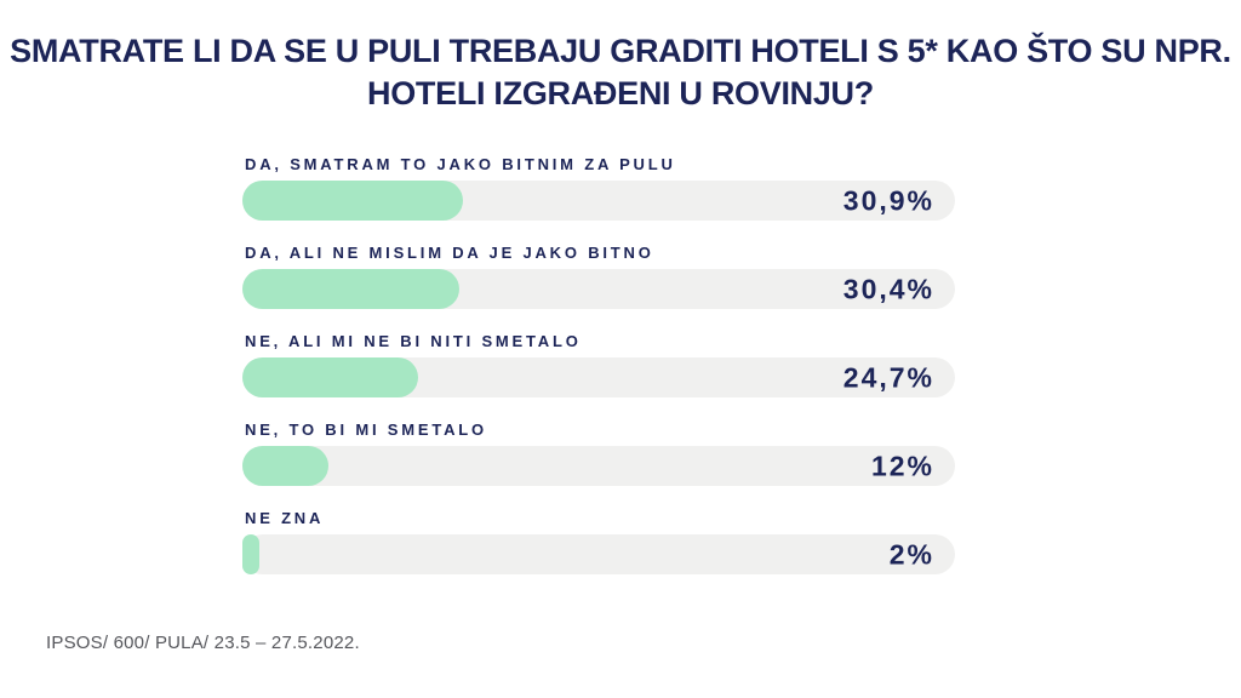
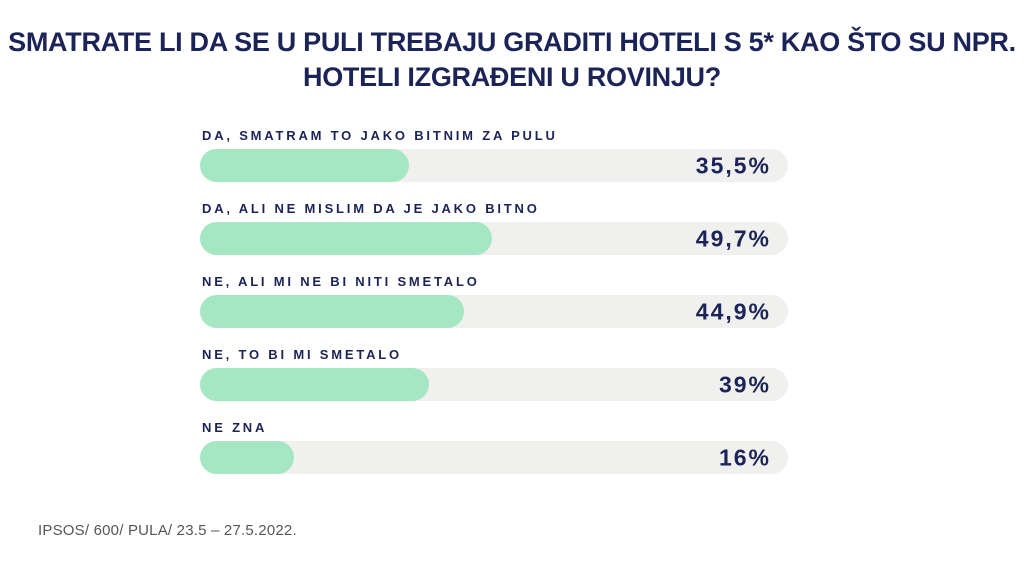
DA, SMATRAM TO JAKO BITNIM ZA PULU: 30,9% -> 35,5%
DA, ALI NE MISLIM DA JE JAKO BITNO: 30,4% -> 49,7%
NE, ALI MI NE BI NITI SMETALO: 24,7% -> 44,9%
NE, TO BI MI SMETALO: 12% -> 39%
NE ZNA: 2% -> 16%
